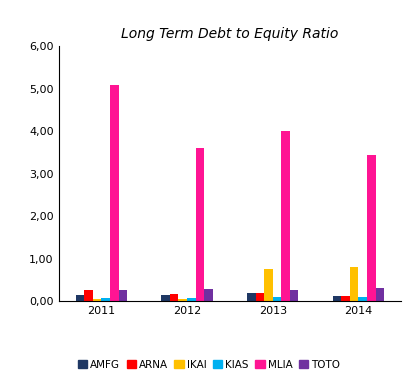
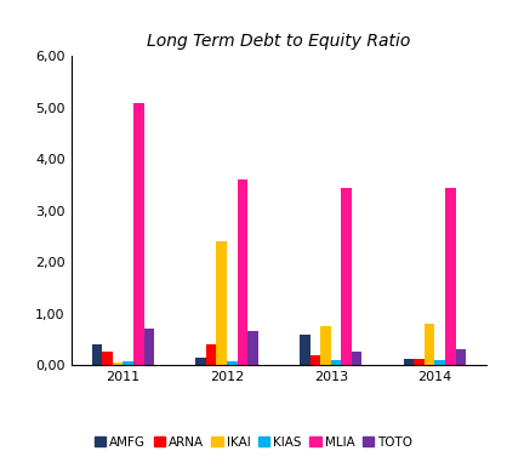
AMFG/2011: 0,15 -> 0,40
TOTO/2011: 0,25 -> 0,70
ARNA/2012: 0,17 -> 0,40
IKAI/2012: 0,05 -> 2,40
TOTO/2012: 0,28 -> 0,65
AMFG/2013: 0,18 -> 0,60
MLIA/2013: 4,00 -> 3,45
